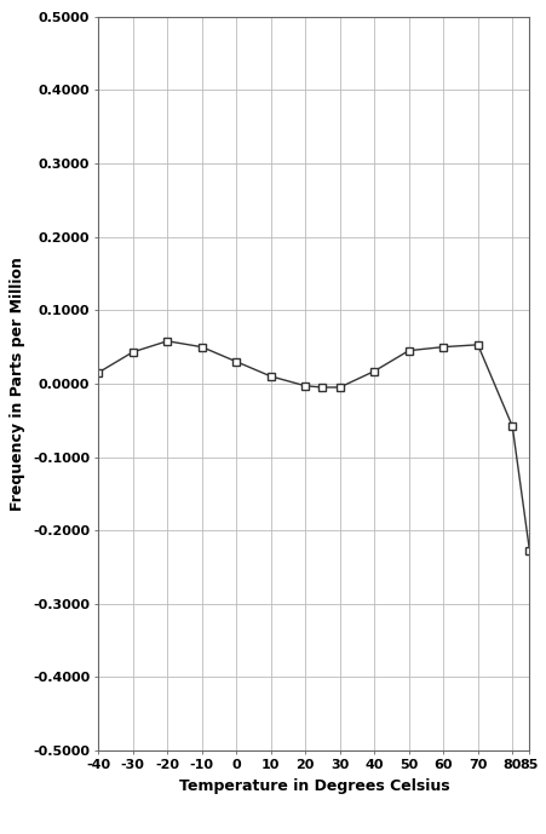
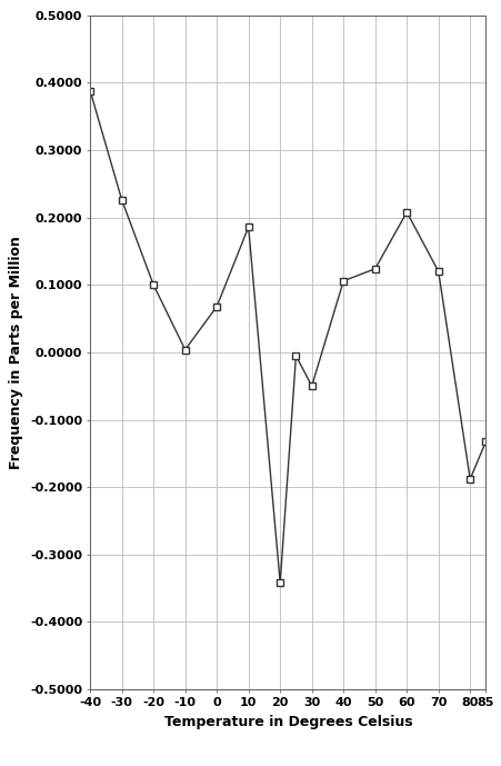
-40: 0.015 -> 0.388
-30: 0.043 -> 0.226
-20: 0.058 -> 0.100
-10: 0.050 -> 0.004
0: 0.030 -> 0.068
10: 0.010 -> 0.186
20: -0.003 -> -0.342
30: -0.005 -> -0.050
40: 0.017 -> 0.106
50: 0.045 -> 0.124
60: 0.050 -> 0.208
70: 0.053 -> 0.120
80: -0.058 -> -0.188
85: -0.228 -> -0.132
